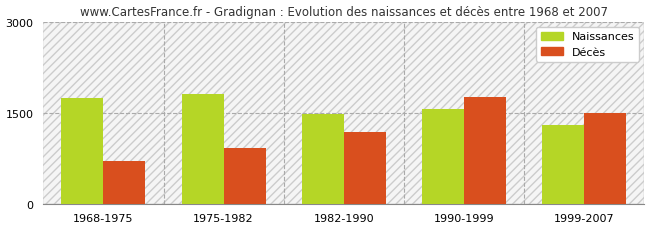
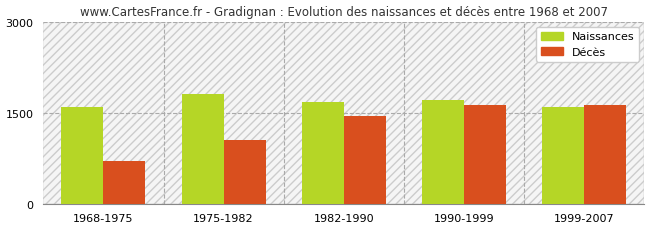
Naissances/1968-1975: 1740 -> 1600
Décès/1975-1982: 920 -> 1050
Naissances/1982-1990: 1480 -> 1680
Décès/1982-1990: 1180 -> 1450
Naissances/1990-1999: 1560 -> 1700
Décès/1990-1999: 1760 -> 1630
Naissances/1999-2007: 1300 -> 1600
Décès/1999-2007: 1500 -> 1630
